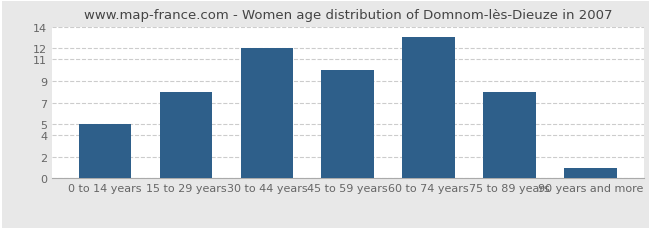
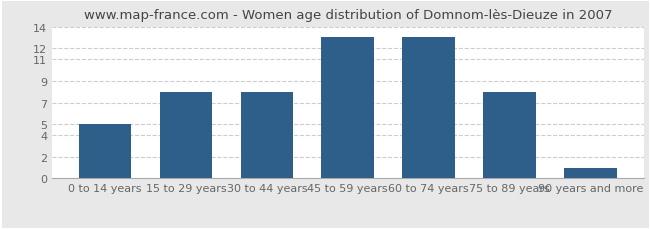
30 to 44 years: 12 -> 8
45 to 59 years: 10 -> 13
